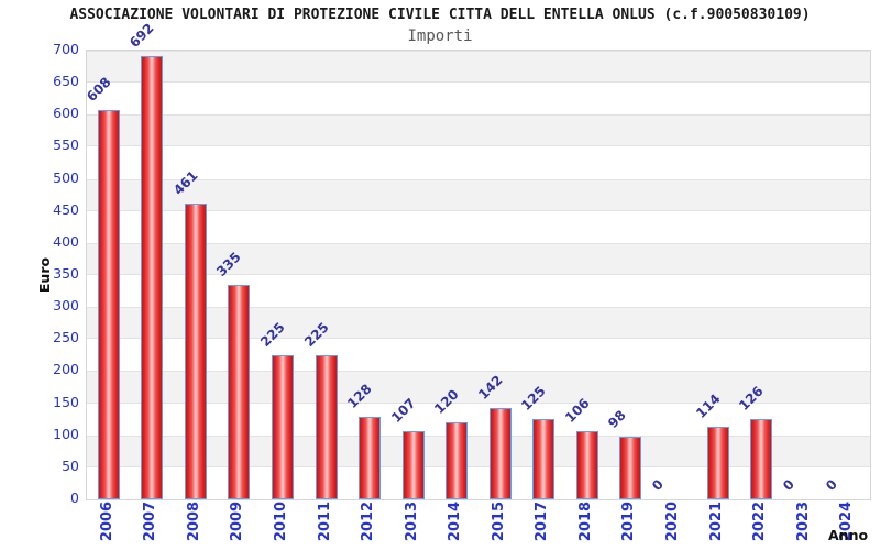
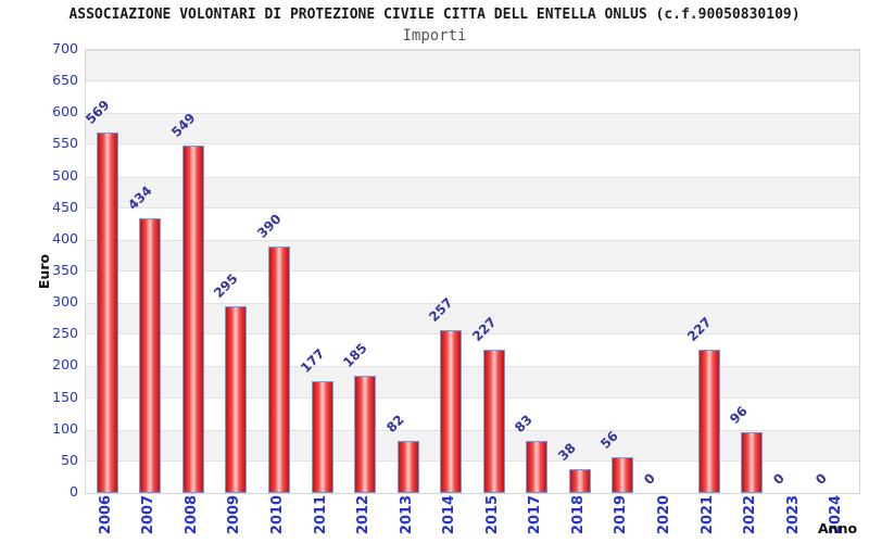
2006: 608 -> 569
2007: 692 -> 434
2008: 461 -> 549
2009: 335 -> 295
2010: 225 -> 390
2011: 225 -> 177
2012: 128 -> 185
2013: 107 -> 82
2014: 120 -> 257
2015: 142 -> 227
2017: 125 -> 83
2018: 106 -> 38
2019: 98 -> 56
2021: 114 -> 227
2022: 126 -> 96
